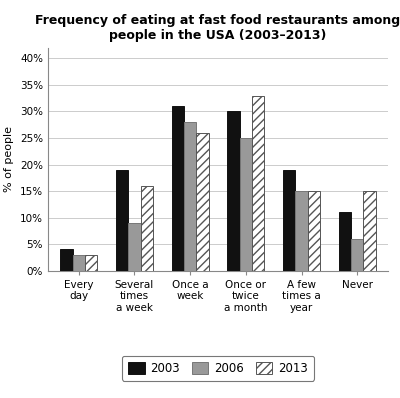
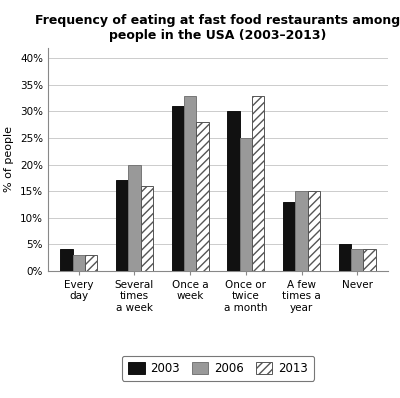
2003/Several times a week: 19% -> 17%
2006/Several times a week: 9% -> 20%
2006/Once a week: 28% -> 33%
2013/Once a week: 26% -> 28%
2003/A few times a year: 19% -> 13%
2003/Never: 11% -> 5%
2006/Never: 6% -> 4%
2013/Never: 15% -> 4%
